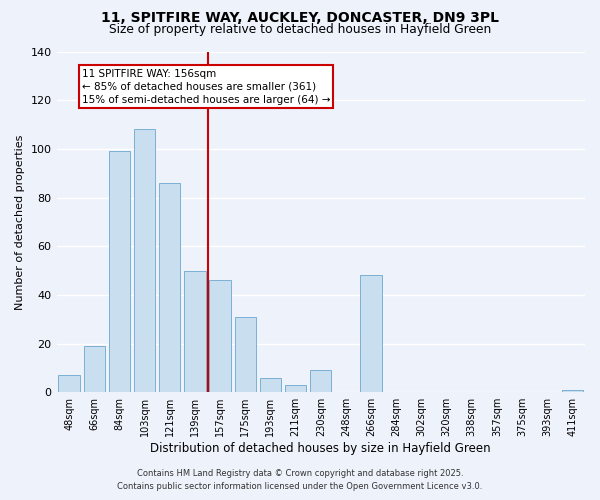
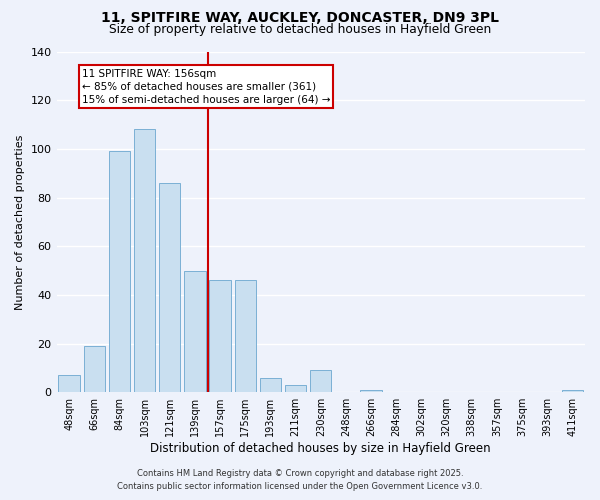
175sqm: 31 -> 46
266sqm: 48 -> 1
